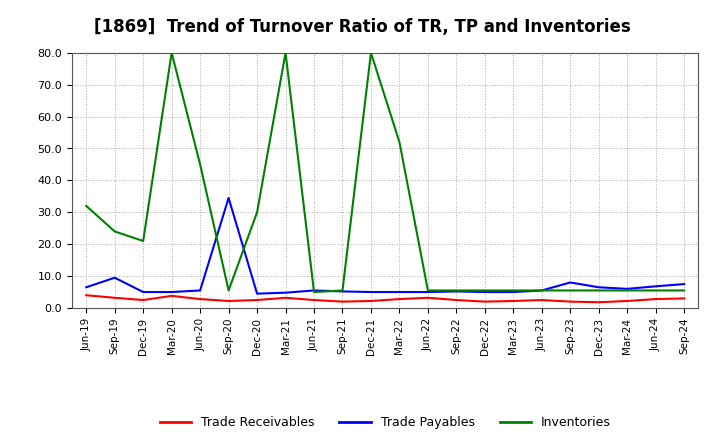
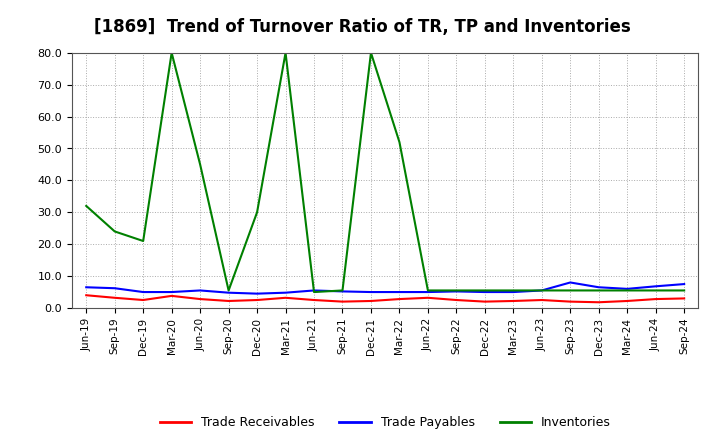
Trade Payables/Sep-19: 9.5 -> 6.2
Trade Payables/Sep-20: 34.5 -> 4.8
